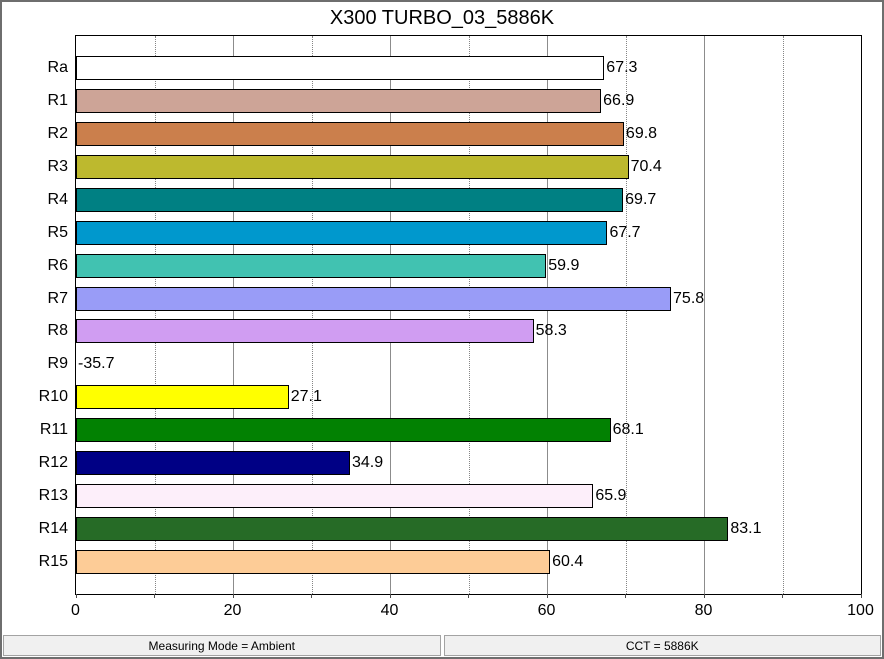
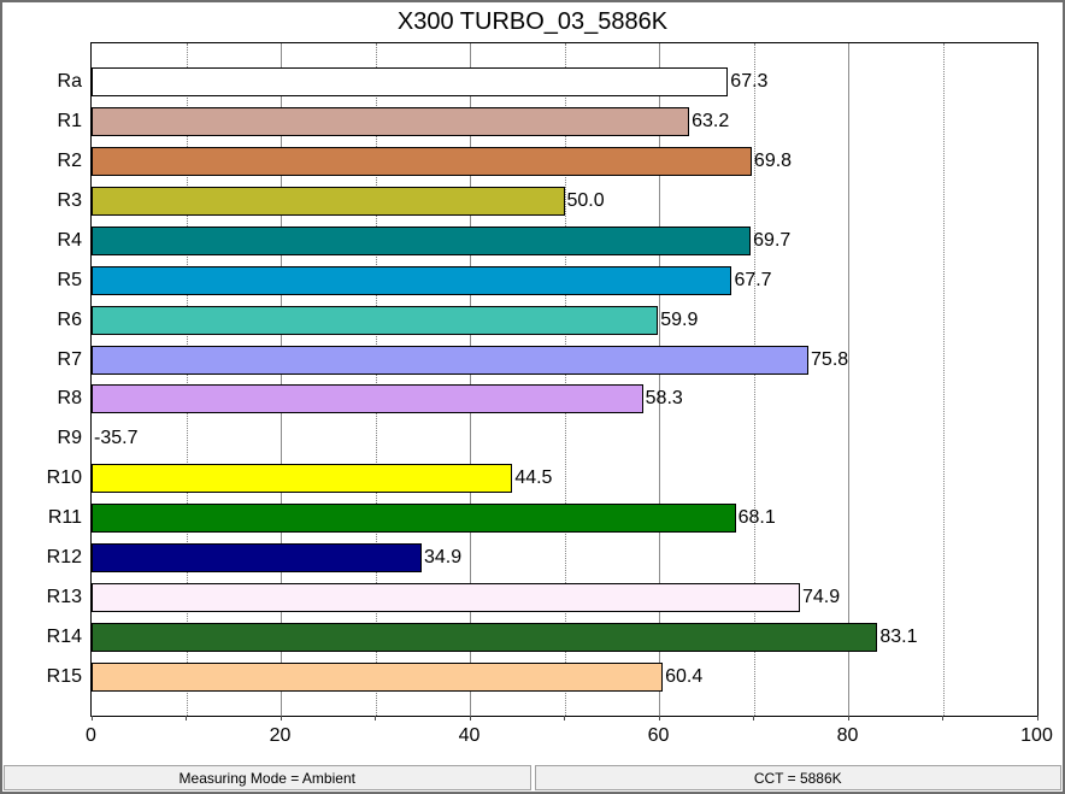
R1: 66.9 -> 63.2
R3: 70.4 -> 50.0
R10: 27.1 -> 44.5
R13: 65.9 -> 74.9
